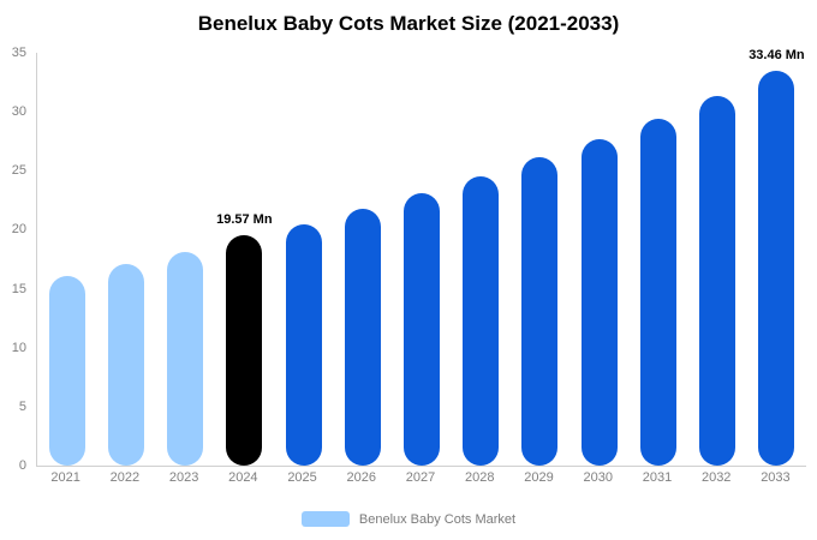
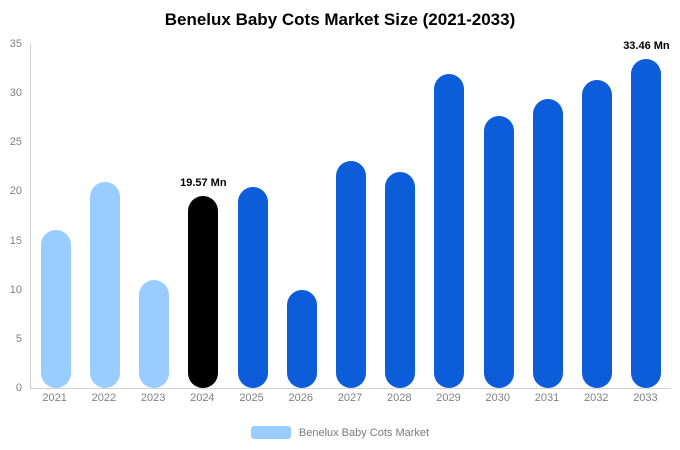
2022: 17 -> 21
2023: 18 -> 11
2026: 22 -> 10
2028: 24 -> 22
2029: 26 -> 32
